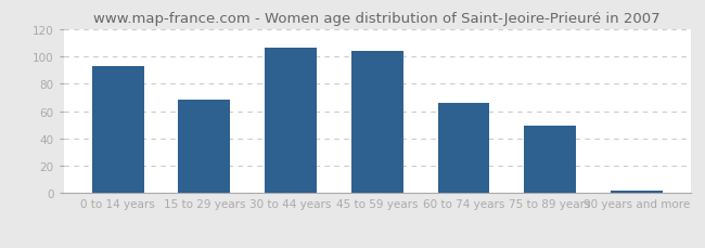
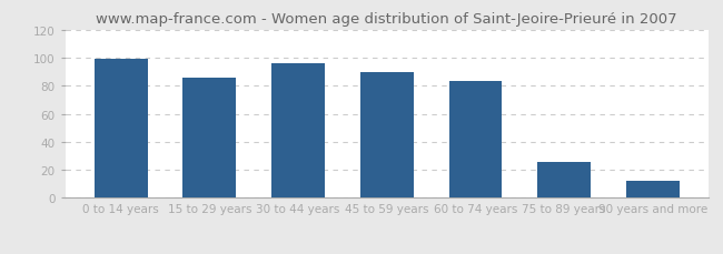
0 to 14 years: 93 -> 99
15 to 29 years: 68 -> 86
30 to 44 years: 106 -> 96
45 to 59 years: 104 -> 90
60 to 74 years: 66 -> 83
75 to 89 years: 49 -> 26
90 years and more: 2 -> 12
